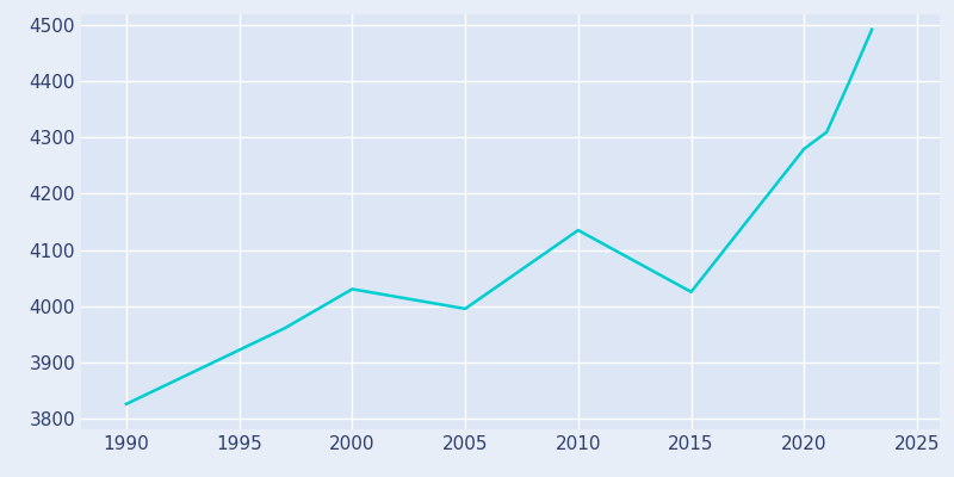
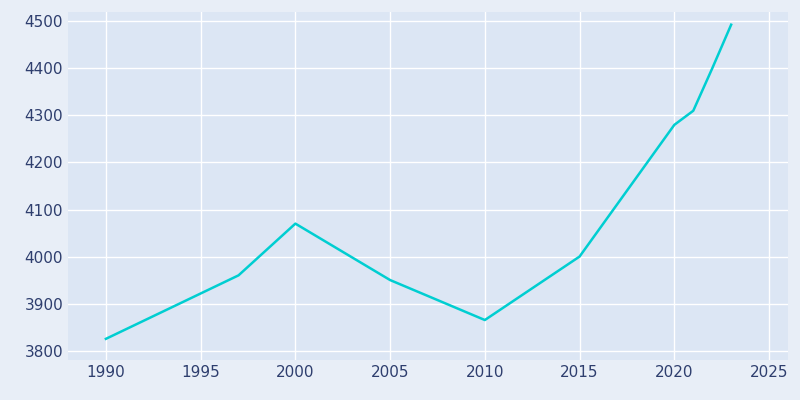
2000: 4030 -> 4070
2005: 3995 -> 3950
2010: 4135 -> 3865
2015: 4025 -> 4000
